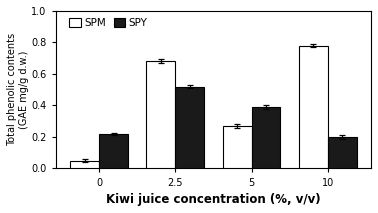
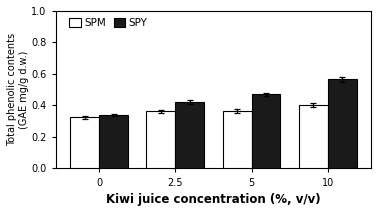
SPM/0: 0.05 -> 0.33
SPY/0: 0.22 -> 0.34
SPM/2.5: 0.68 -> 0.36
SPY/2.5: 0.52 -> 0.42
SPM/5: 0.27 -> 0.36
SPY/5: 0.39 -> 0.47
SPM/10: 0.78 -> 0.40
SPY/10: 0.20 -> 0.56
